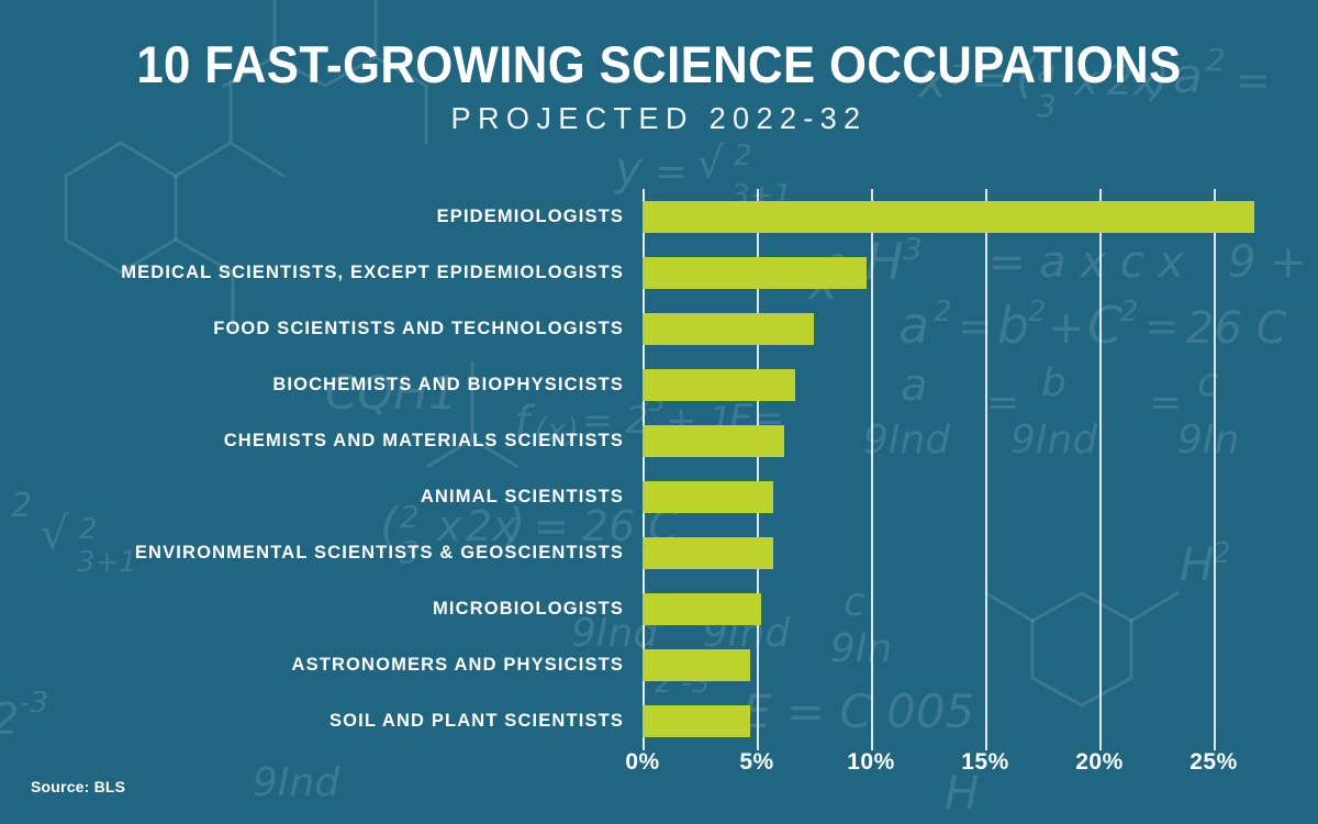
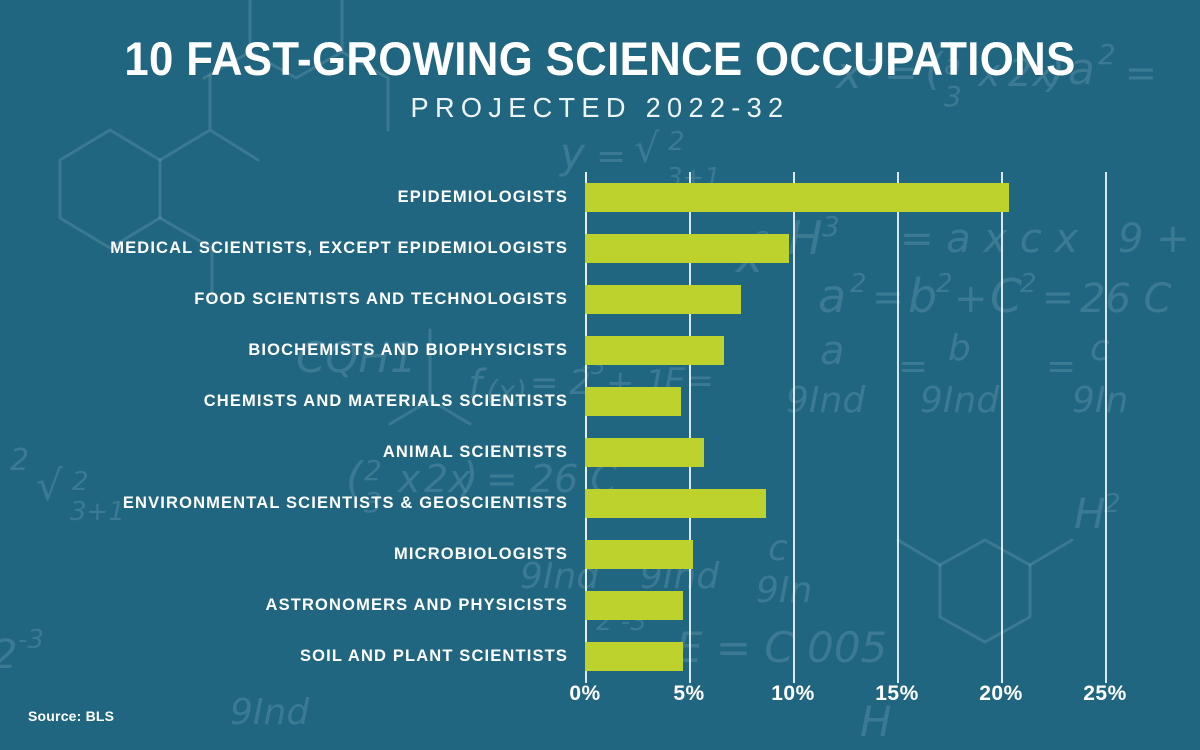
EPIDEMIOLOGISTS: 26.8% -> 20.4%
CHEMISTS AND MATERIALS SCIENTISTS: 6.2% -> 4.6%
ENVIRONMENTAL SCIENTISTS & GEOSCIENTISTS: 5.7% -> 8.7%
